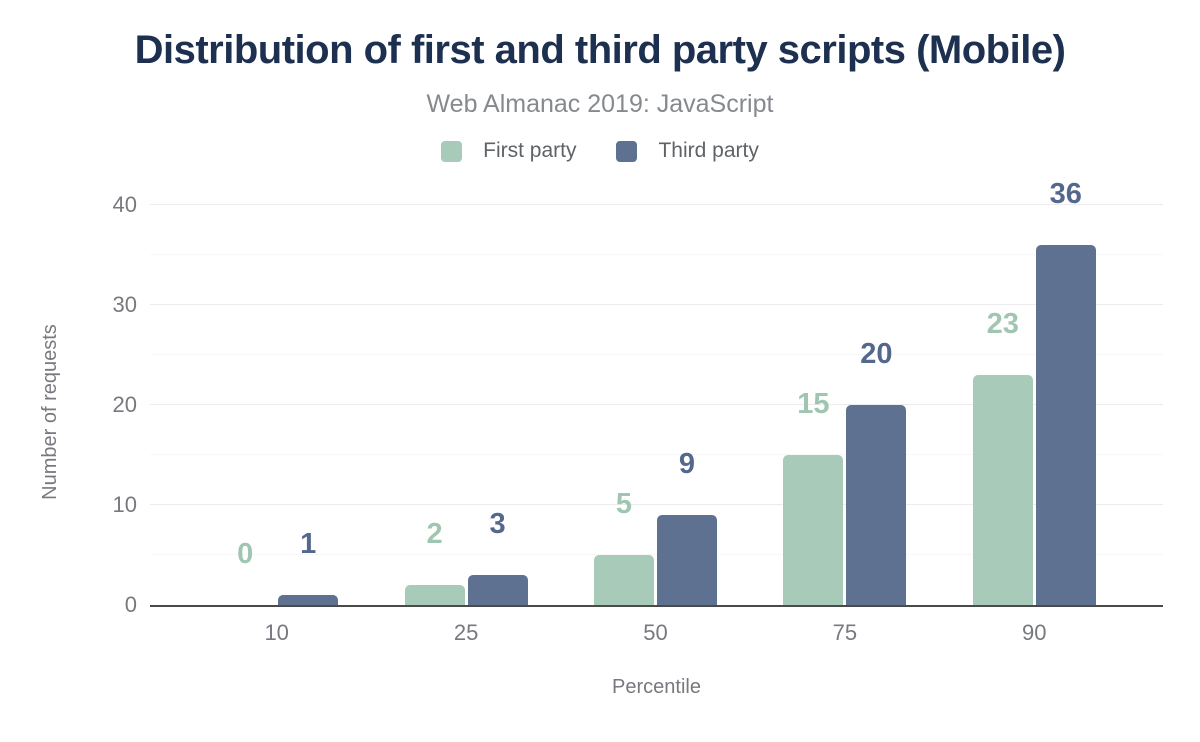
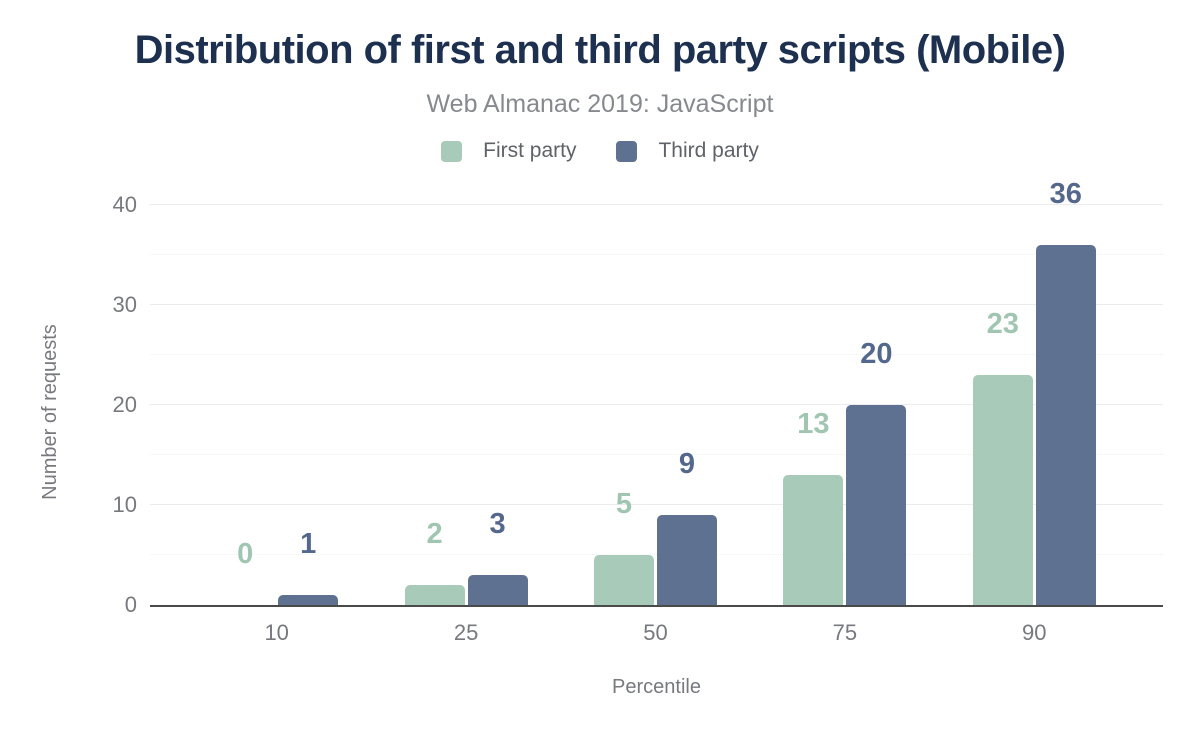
First party/75: 15 -> 13
